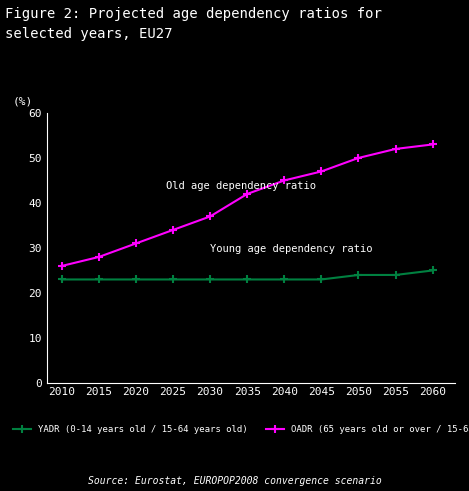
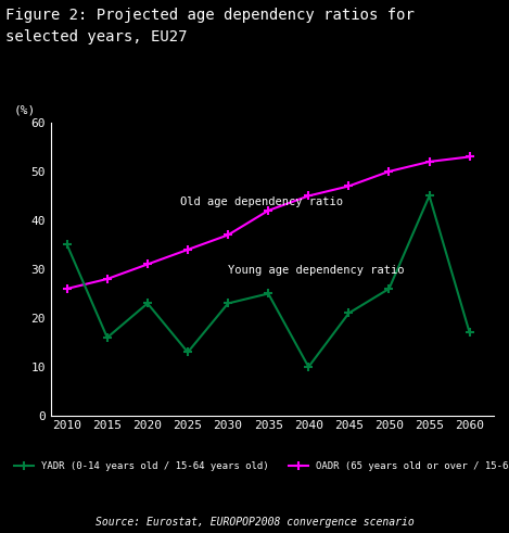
YADR (0-14 years old / 15-64 years old)/2010: 23 -> 35
YADR (0-14 years old / 15-64 years old)/2015: 23 -> 16
YADR (0-14 years old / 15-64 years old)/2025: 23 -> 13
YADR (0-14 years old / 15-64 years old)/2035: 23 -> 25
YADR (0-14 years old / 15-64 years old)/2040: 23 -> 10
YADR (0-14 years old / 15-64 years old)/2045: 23 -> 21
YADR (0-14 years old / 15-64 years old)/2050: 24 -> 26
YADR (0-14 years old / 15-64 years old)/2055: 24 -> 45
YADR (0-14 years old / 15-64 years old)/2060: 25 -> 17
